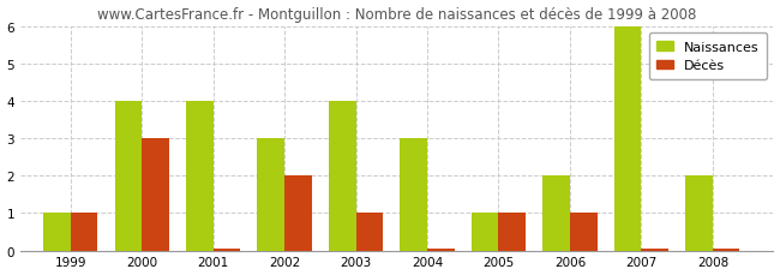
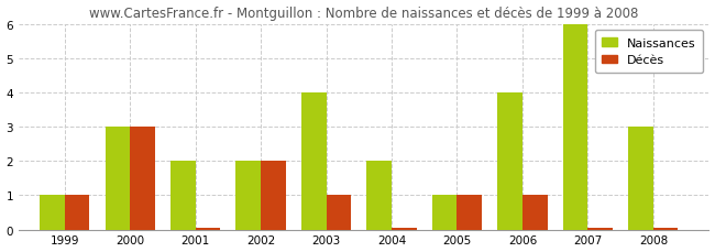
Naissances/2000: 4 -> 3
Naissances/2001: 4 -> 2
Naissances/2002: 3 -> 2
Naissances/2004: 3 -> 2
Naissances/2006: 2 -> 4
Naissances/2008: 2 -> 3
